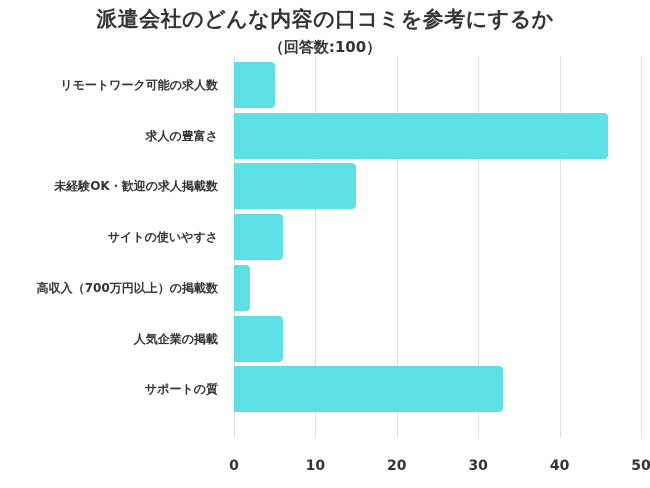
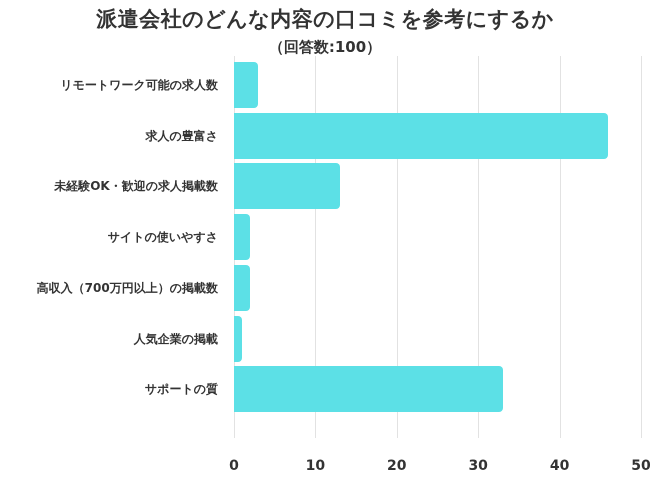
リモートワーク可能の求人数: 5 -> 3
未経験OK・歓迎の求人掲載数: 15 -> 13
サイトの使いやすさ: 6 -> 2
人気企業の掲載: 6 -> 1
